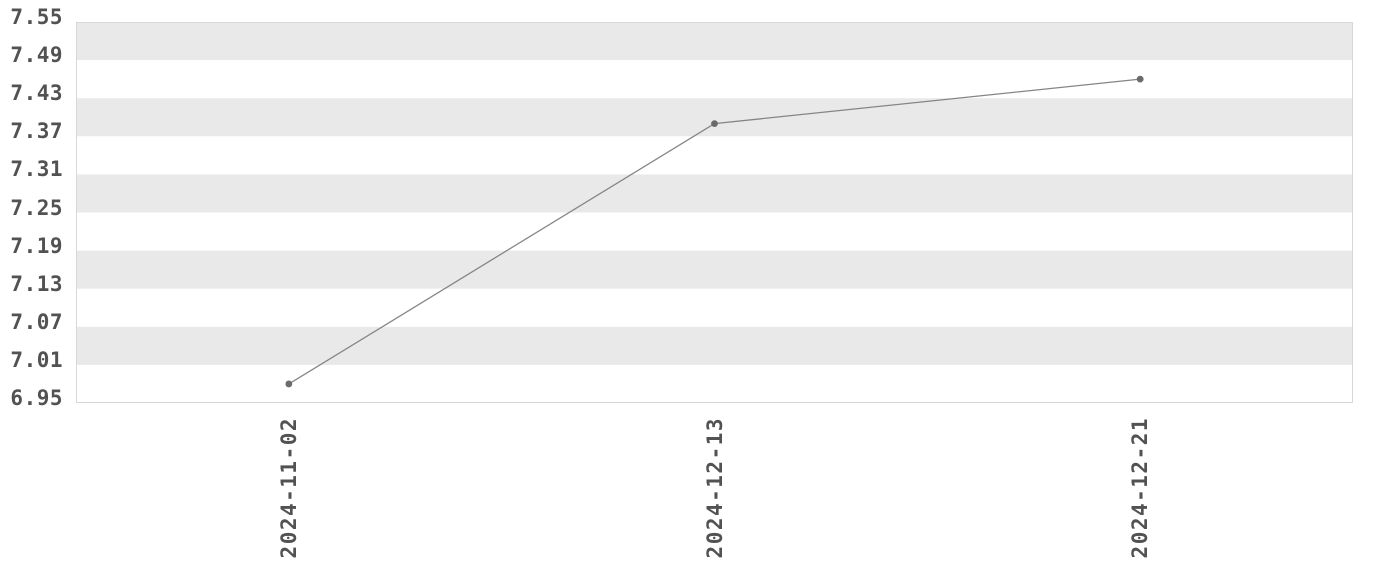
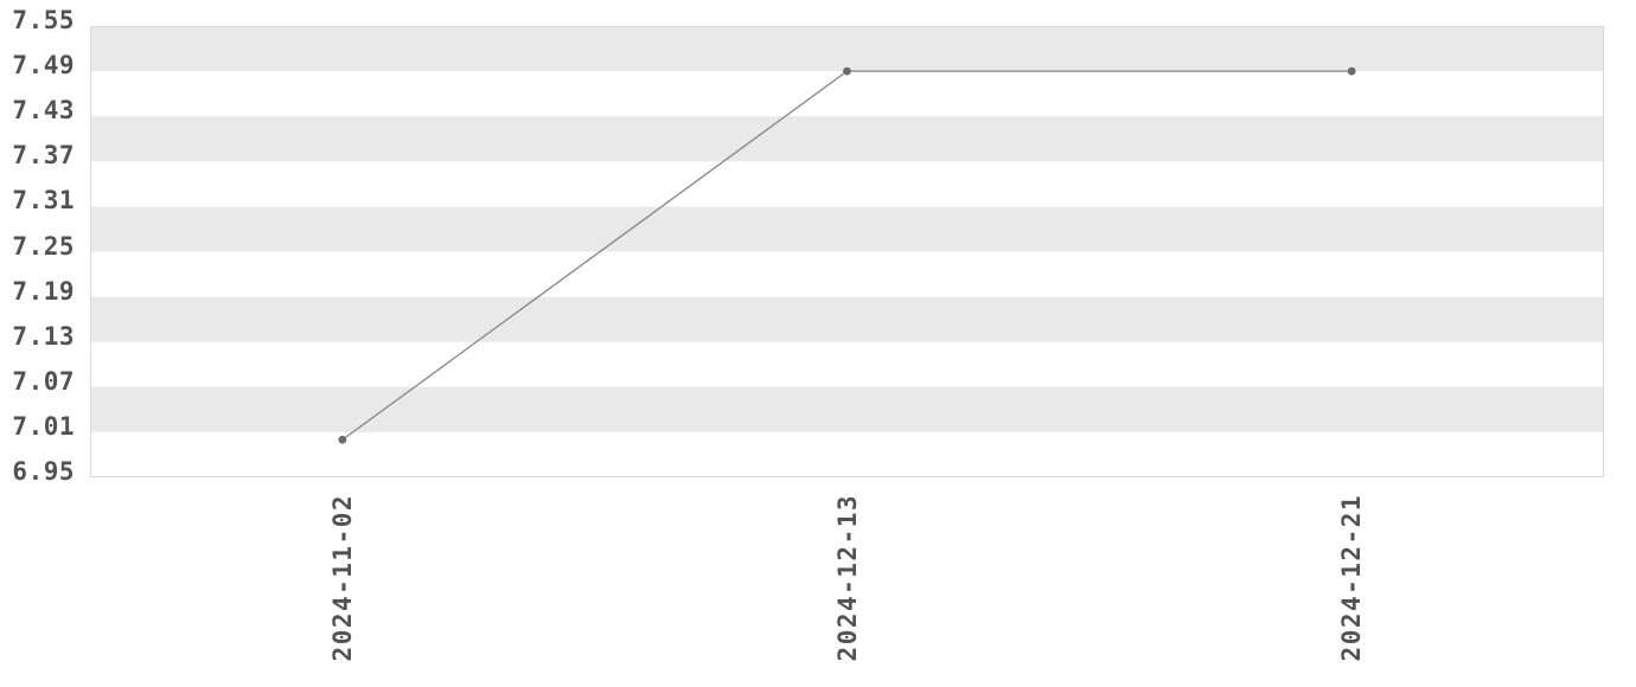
2024-11-02: 6.98 -> 7.00
2024-12-13: 7.39 -> 7.49
2024-12-21: 7.46 -> 7.49
